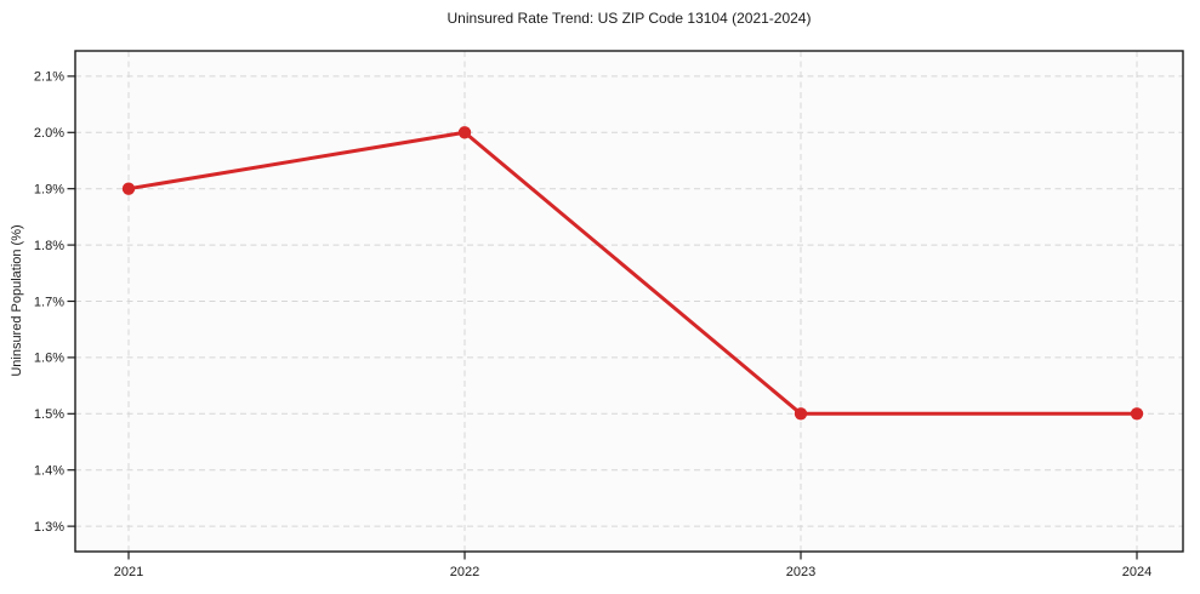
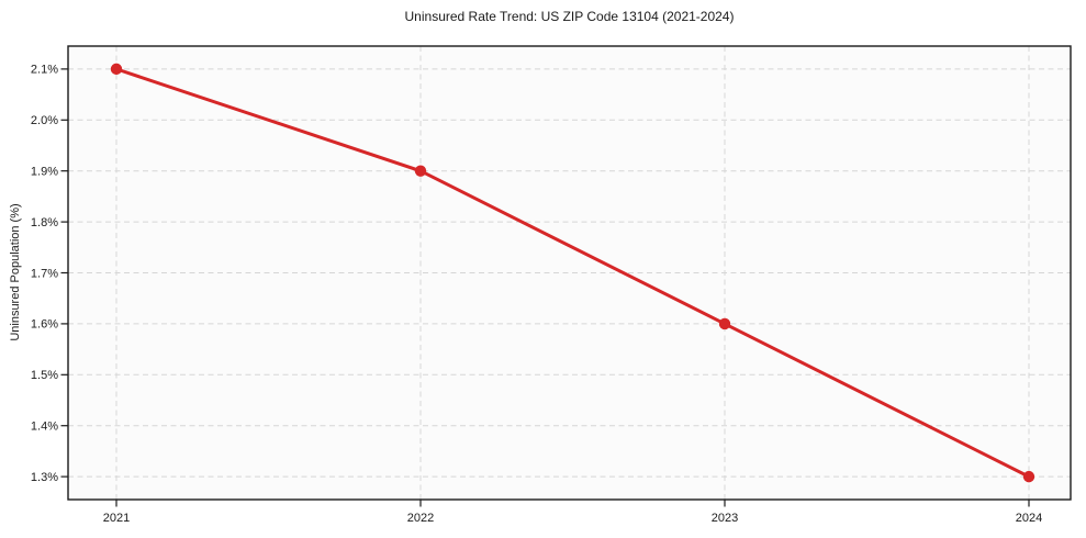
2021: 1.9% -> 2.1%
2022: 2.0% -> 1.9%
2023: 1.5% -> 1.6%
2024: 1.5% -> 1.3%
